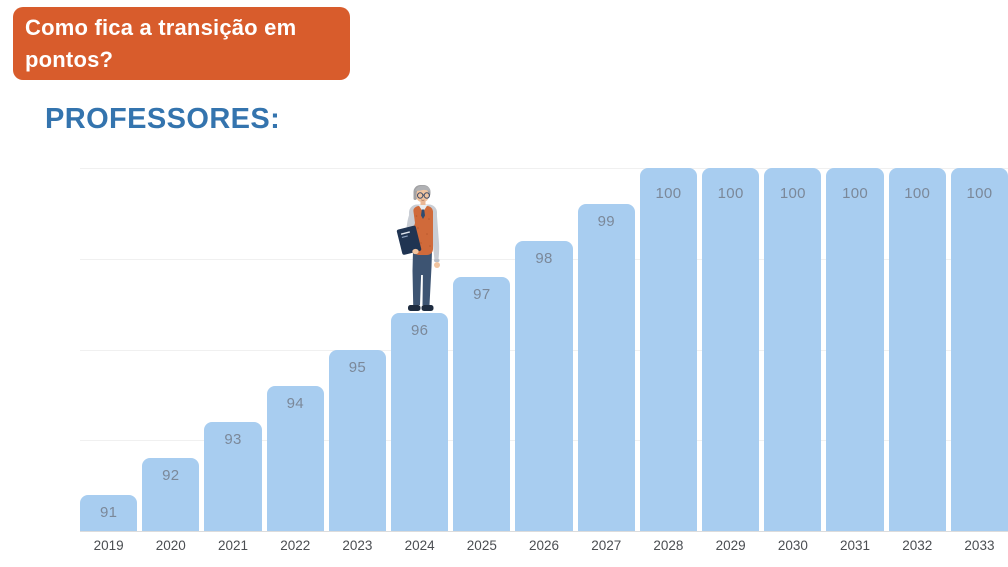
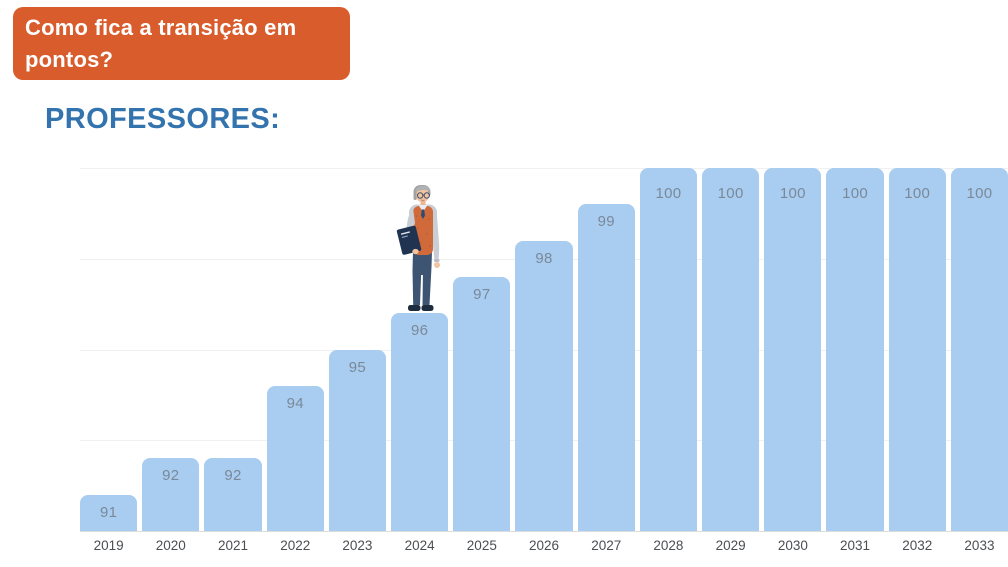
2021: 93 -> 92
